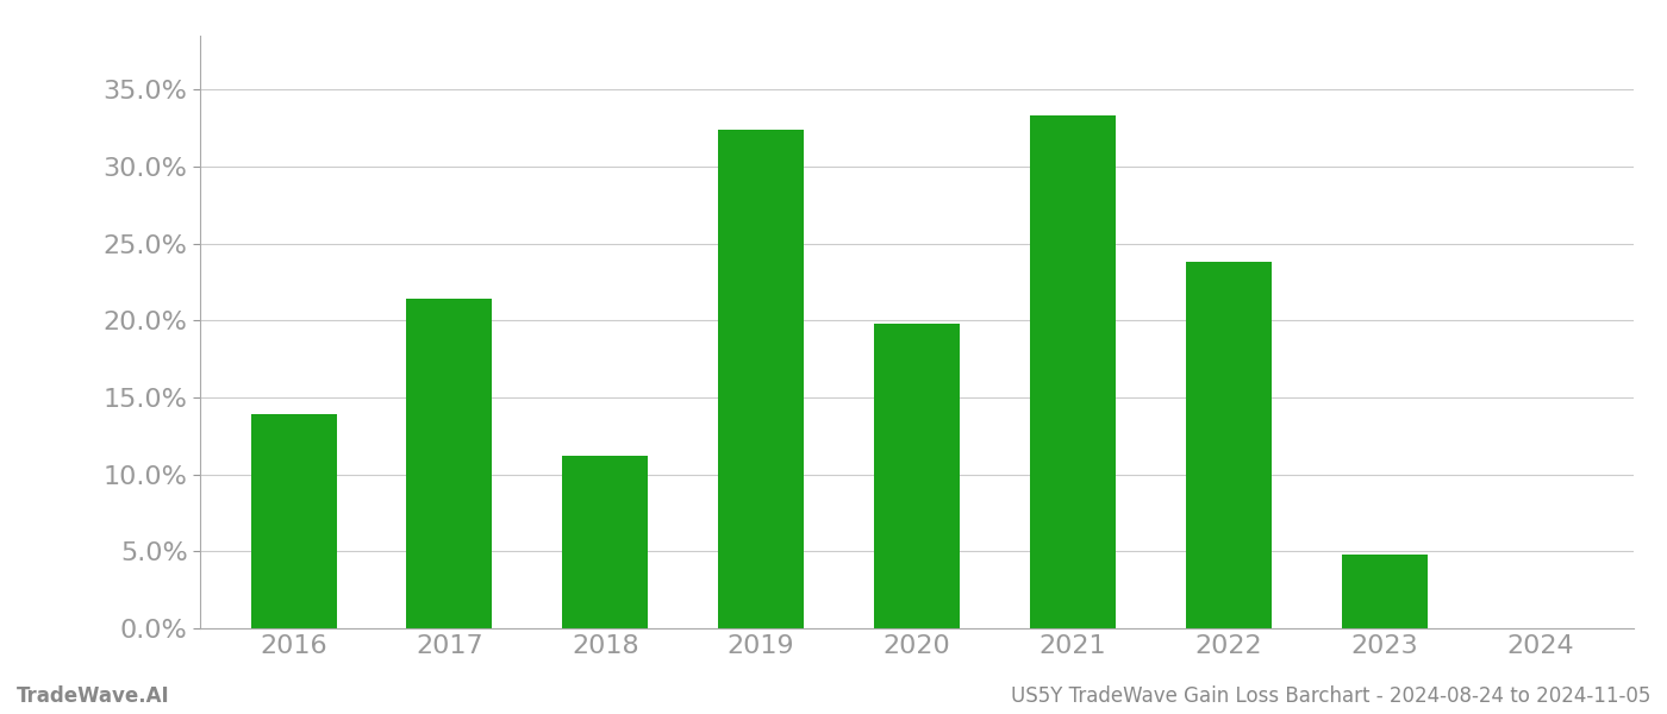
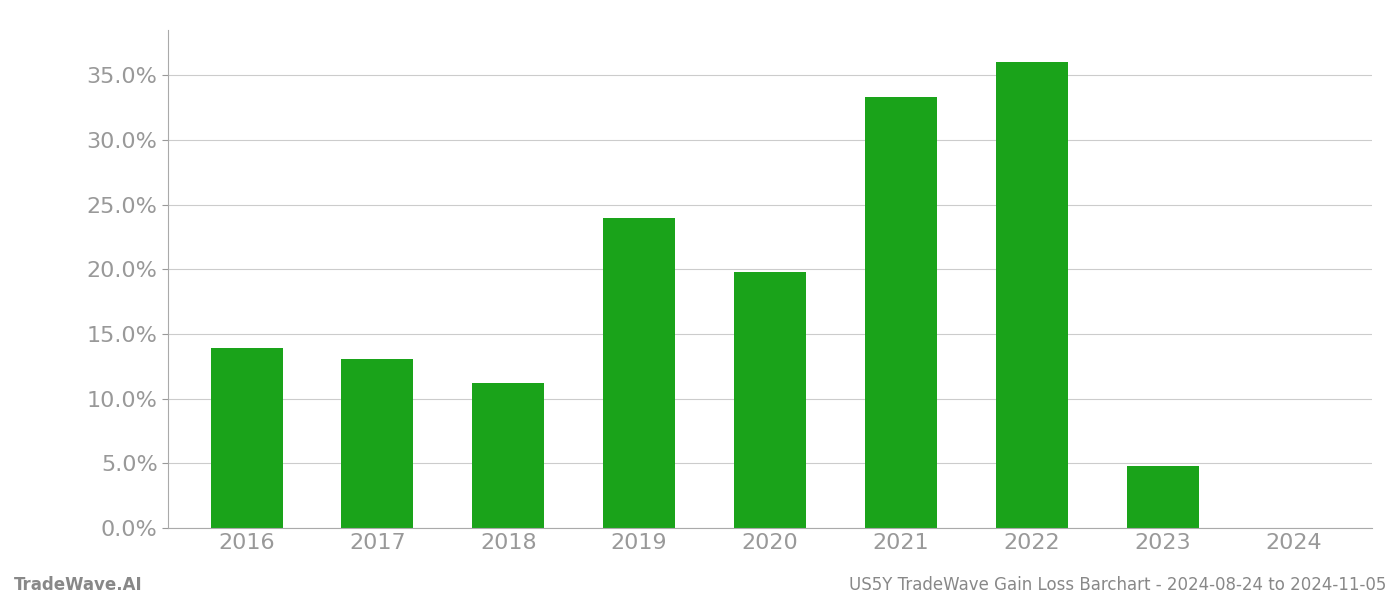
2017: 21.4% -> 13.1%
2019: 32.4% -> 24.0%
2022: 23.8% -> 36.0%
